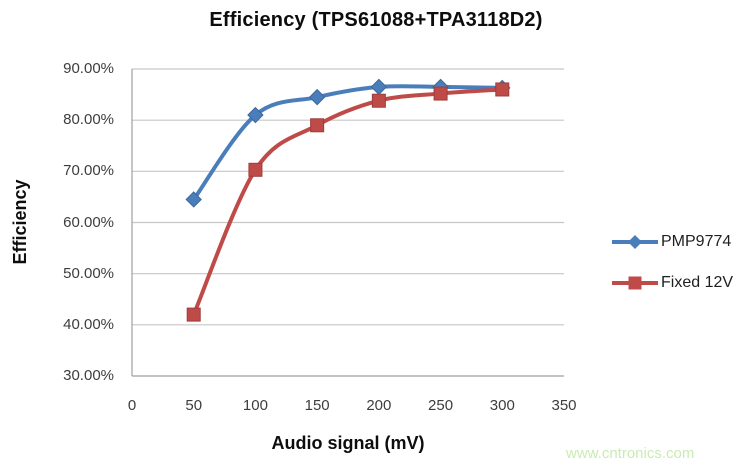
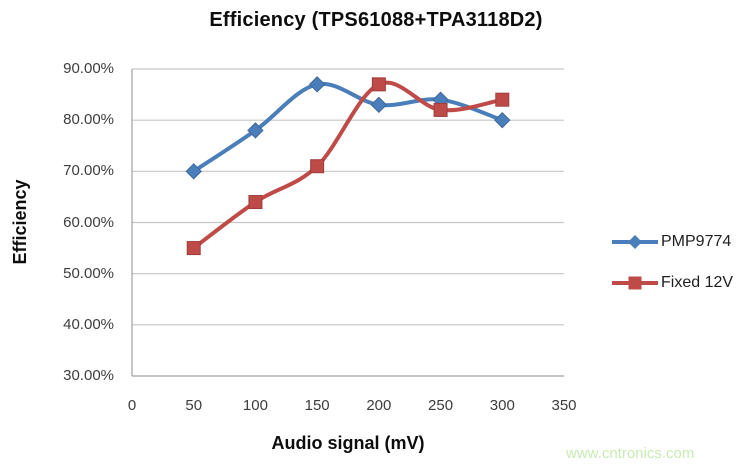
PMP9774/50: 64% -> 70%
Fixed 12V/50: 42% -> 55%
PMP9774/100: 81% -> 78%
Fixed 12V/100: 70% -> 64%
PMP9774/150: 84% -> 87%
Fixed 12V/150: 79% -> 71%
PMP9774/200: 86% -> 83%
Fixed 12V/200: 84% -> 87%
PMP9774/250: 86% -> 84%
Fixed 12V/250: 85% -> 82%
PMP9774/300: 86% -> 80%
Fixed 12V/300: 86% -> 84%
